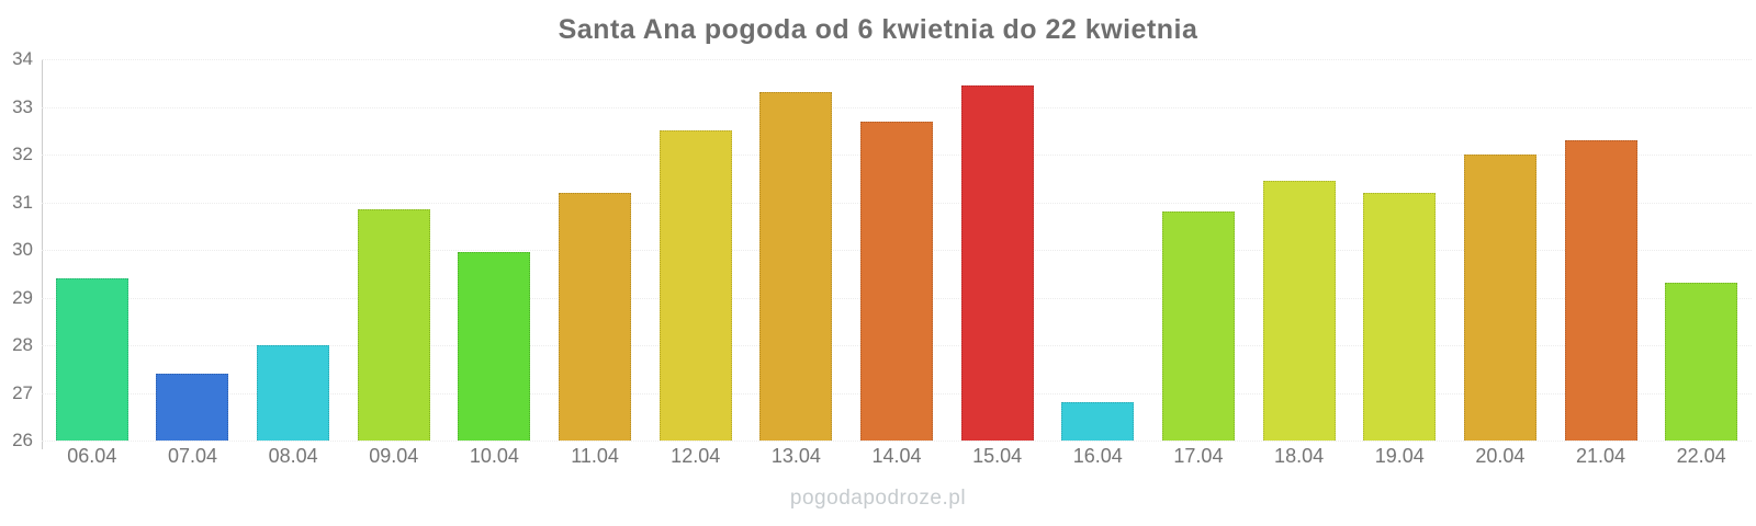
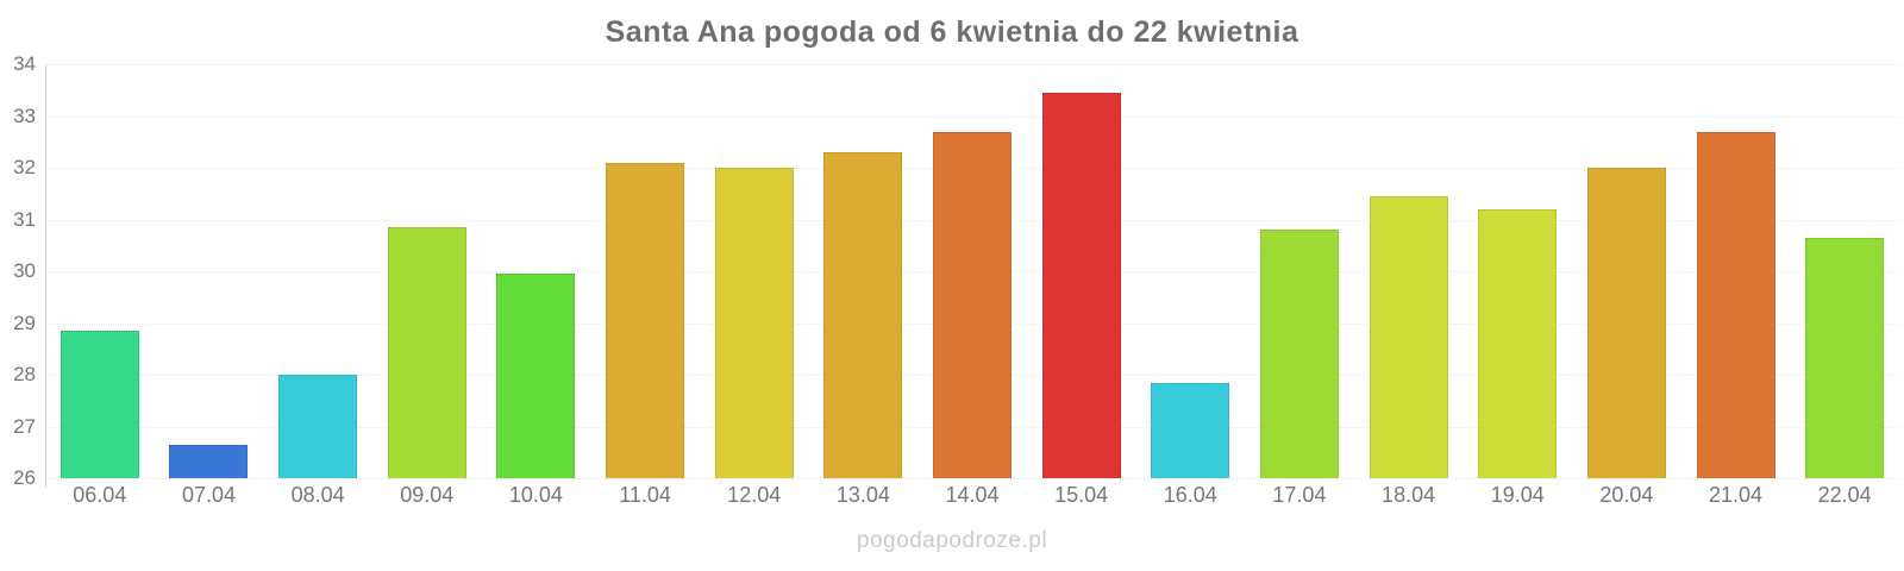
06.04: 29.4 -> 28.9
07.04: 27.4 -> 26.6
11.04: 31.2 -> 32.1
12.04: 32.5 -> 32.0
13.04: 33.3 -> 32.3
16.04: 26.8 -> 27.9
21.04: 32.3 -> 32.7
22.04: 29.3 -> 30.6
